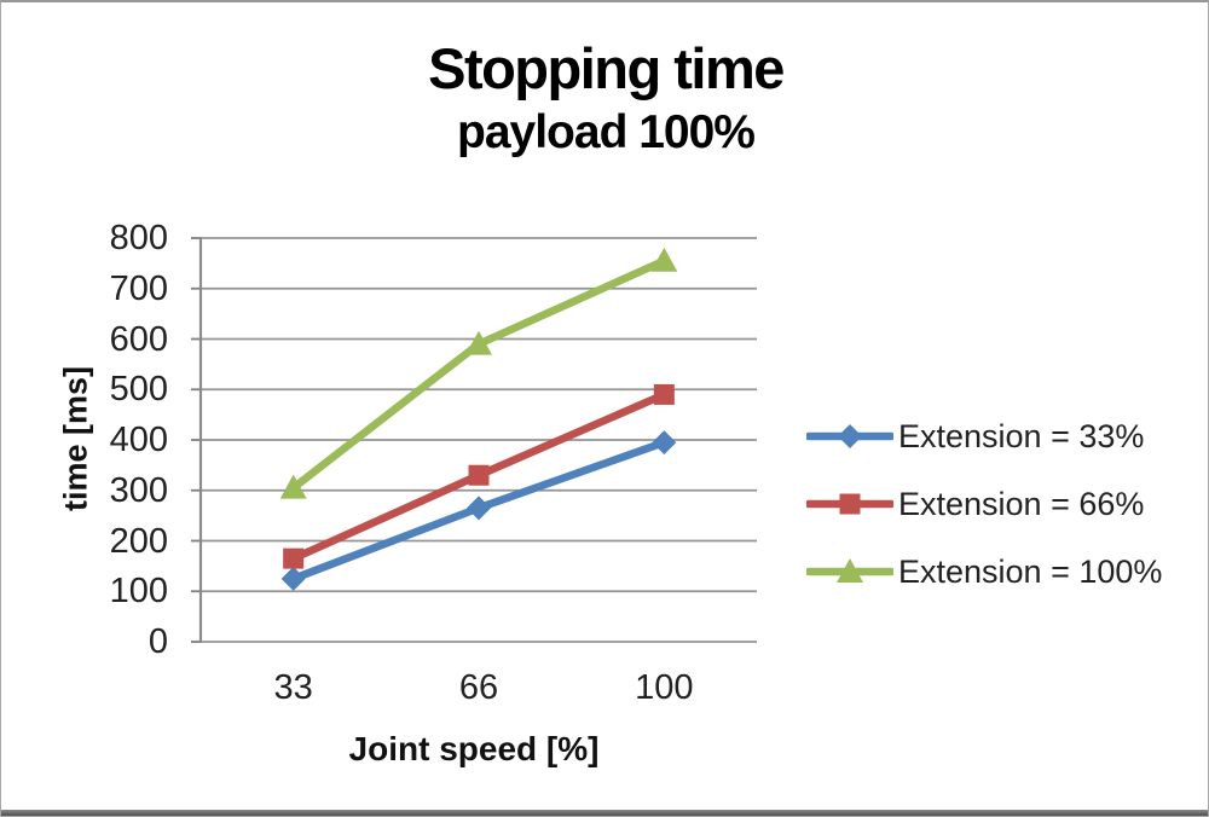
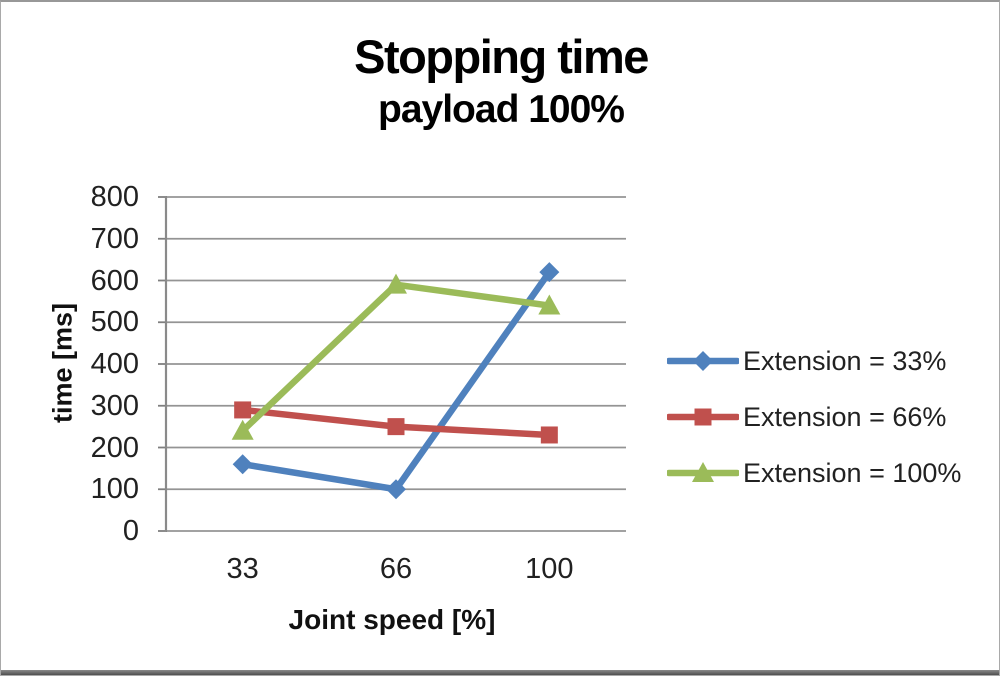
Extension = 33%/33: 120 -> 160
Extension = 66%/33: 160 -> 290
Extension = 100%/33: 300 -> 240
Extension = 33%/66: 260 -> 100
Extension = 66%/66: 330 -> 250
Extension = 33%/100: 400 -> 620
Extension = 66%/100: 490 -> 230
Extension = 100%/100: 760 -> 540
